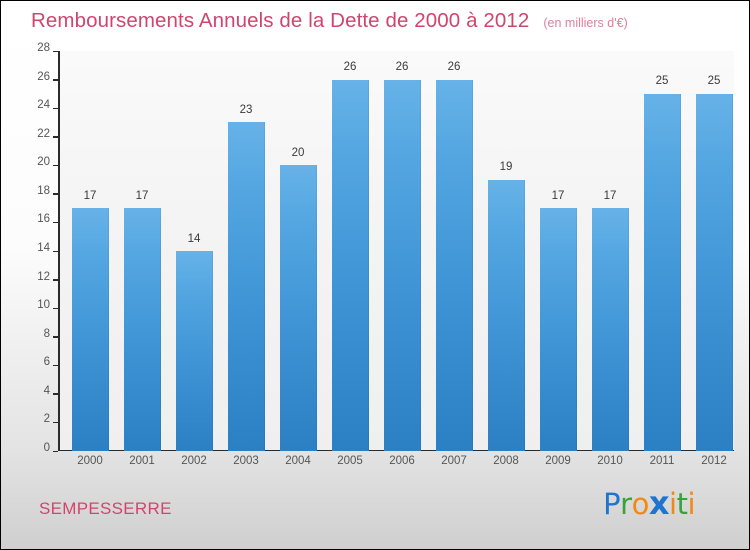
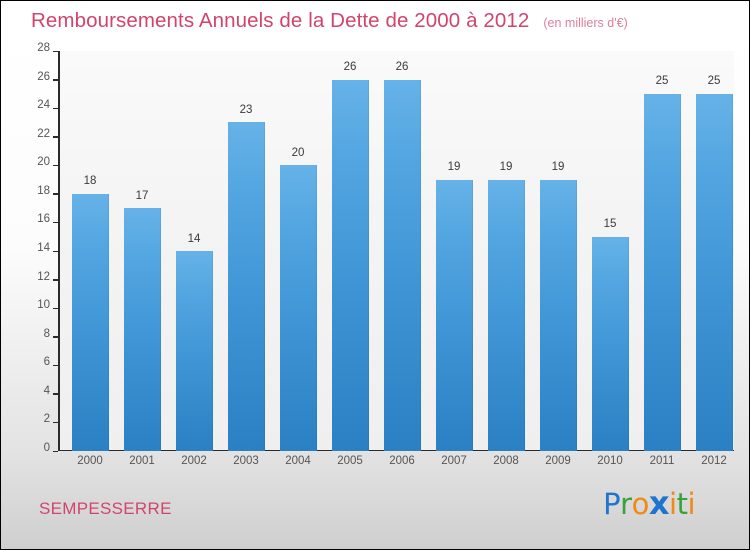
2000: 17 -> 18
2007: 26 -> 19
2009: 17 -> 19
2010: 17 -> 15
